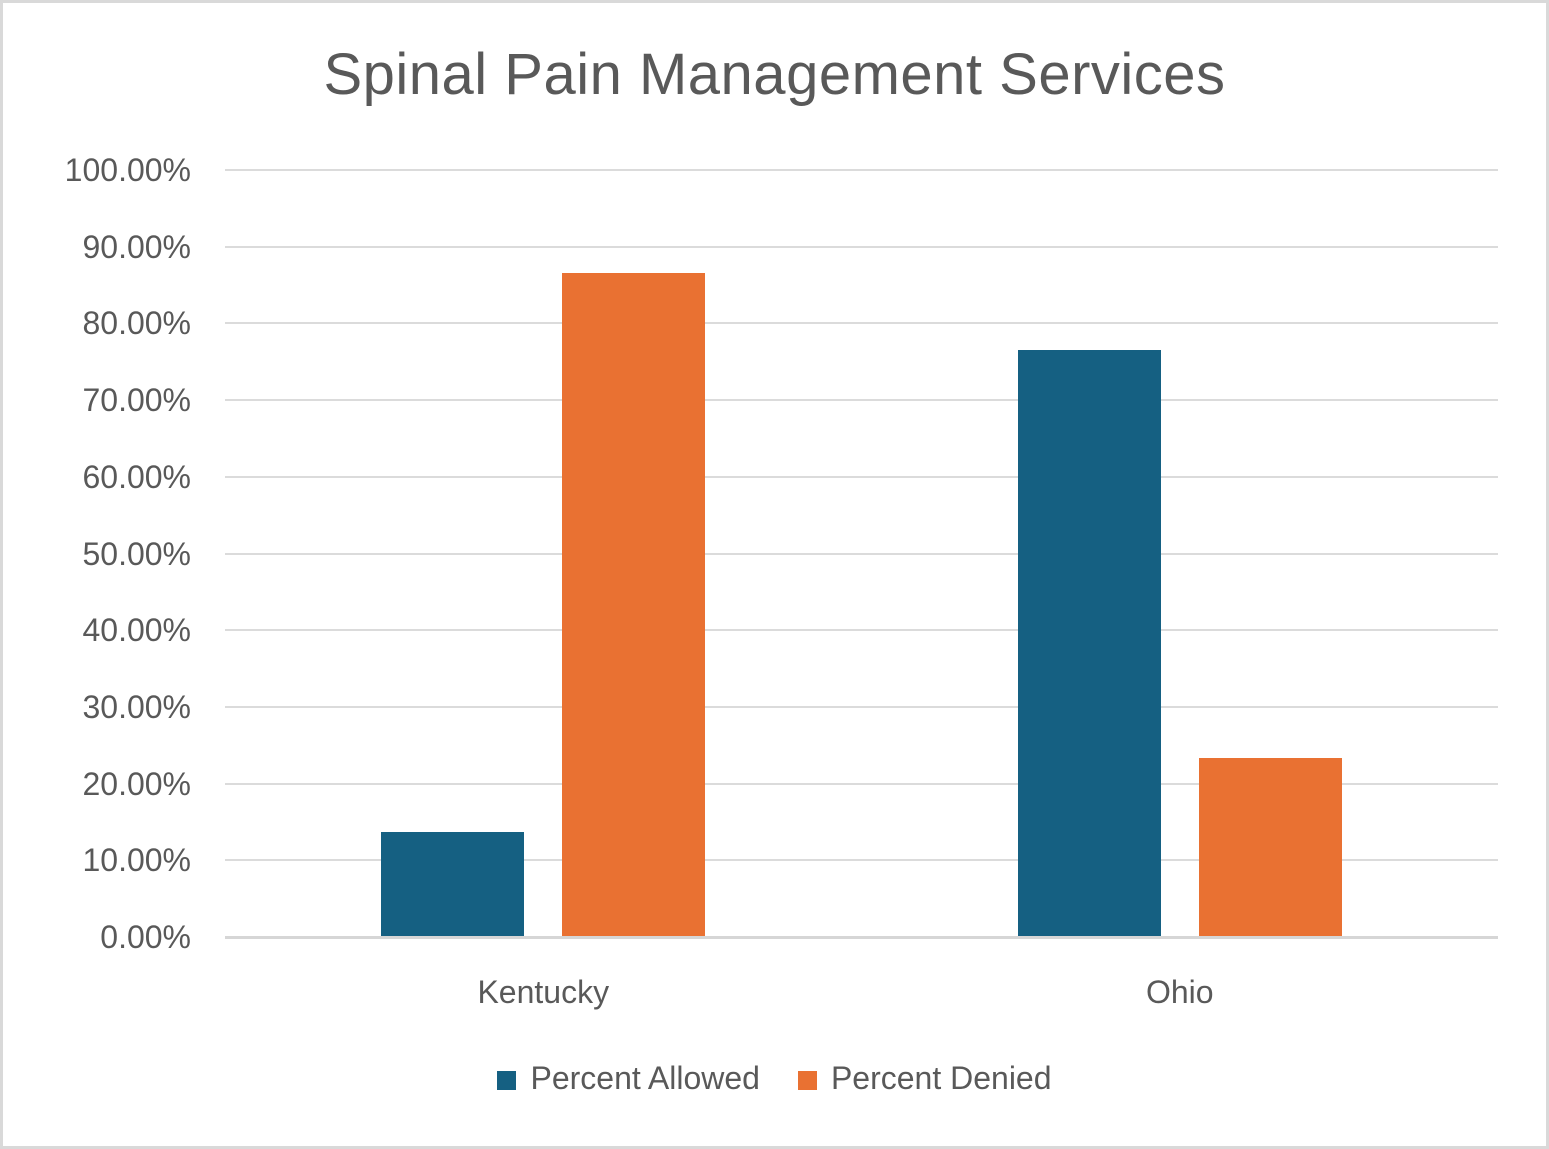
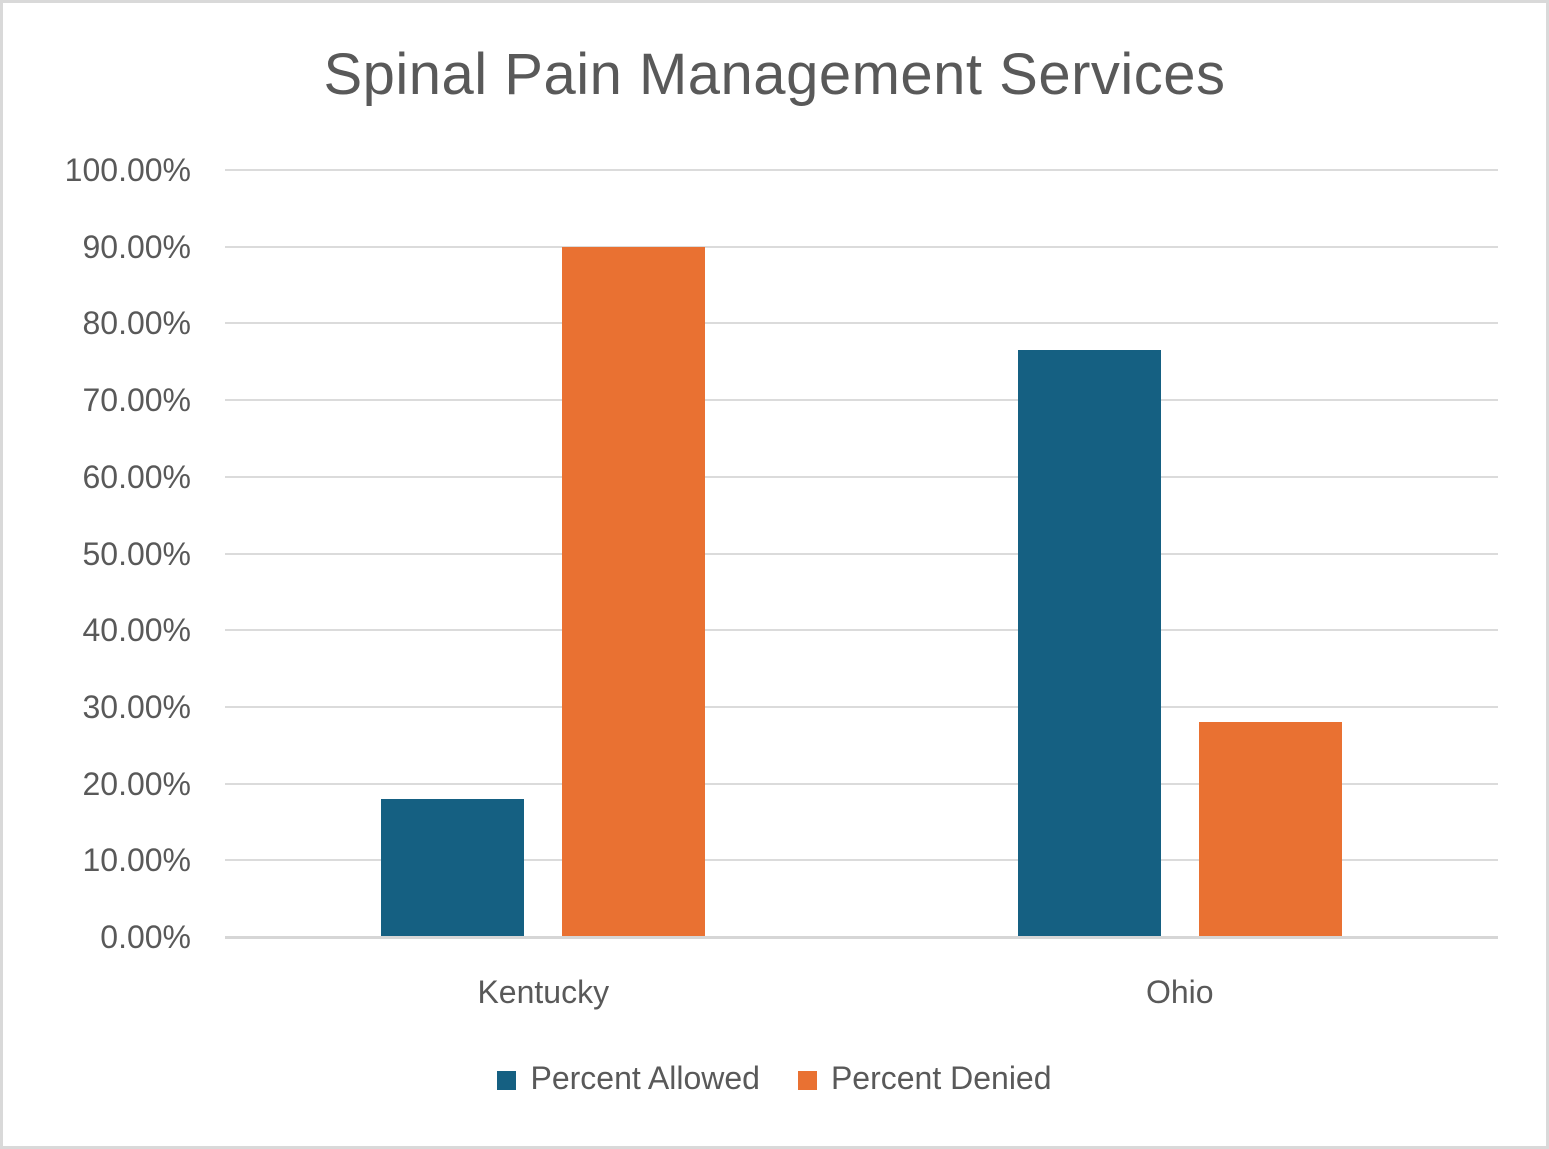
Percent Allowed/Kentucky: 14% -> 18%
Percent Denied/Kentucky: 87% -> 90%
Percent Denied/Ohio: 23% -> 28%
